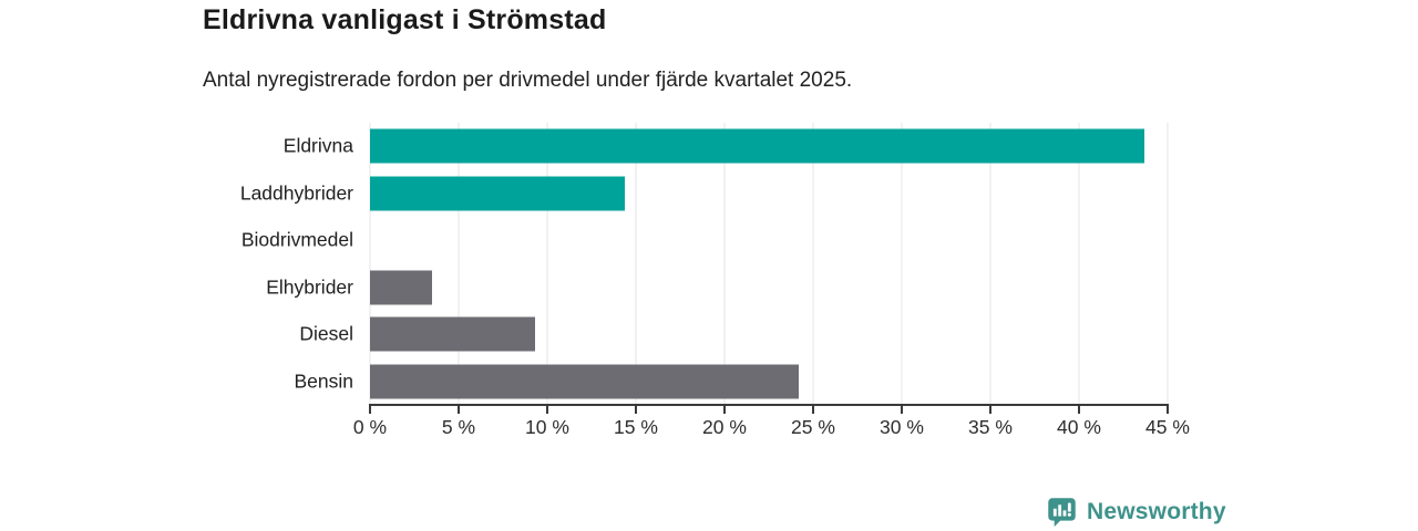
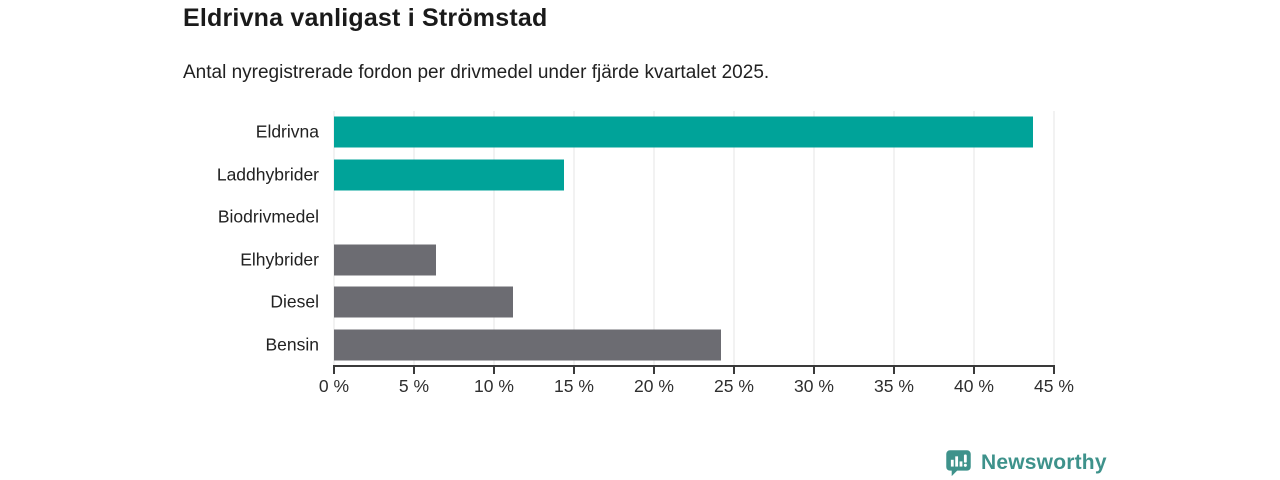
Elhybrider: 3.5% -> 6.4%
Diesel: 9.3% -> 11.2%
